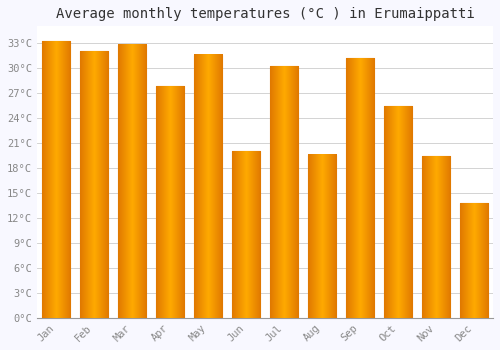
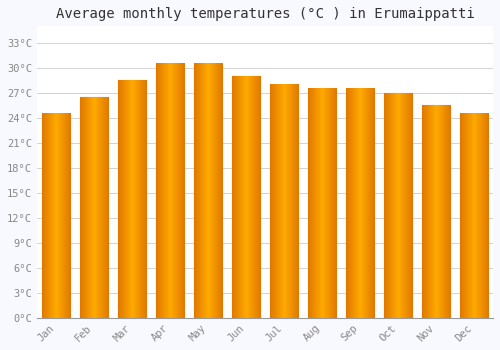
Jan: 33.2°C -> 24.5°C
Feb: 32.0°C -> 26.5°C
Mar: 32.8°C -> 28.5°C
Apr: 27.8°C -> 30.5°C
May: 31.6°C -> 30.5°C
Jun: 20.0°C -> 29.0°C
Jul: 30.2°C -> 28.0°C
Aug: 19.6°C -> 27.5°C
Sep: 31.2°C -> 27.5°C
Oct: 25.4°C -> 27.0°C
Nov: 19.4°C -> 25.5°C
Dec: 13.8°C -> 24.5°C
